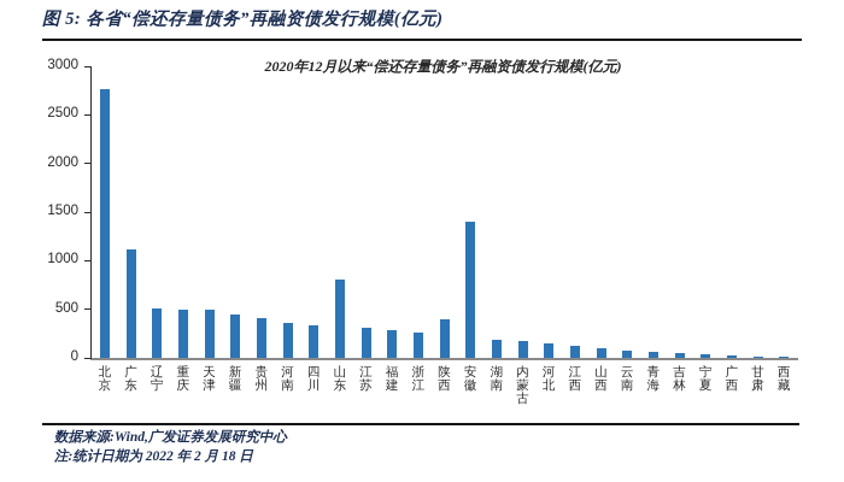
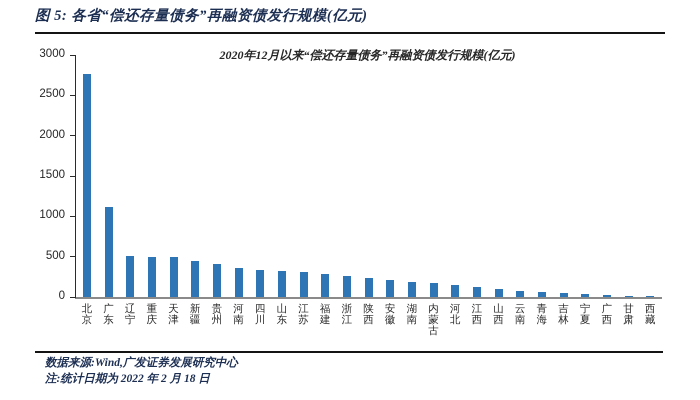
山东: 800 -> 300
陕西: 400 -> 200
安徽: 1400 -> 200
